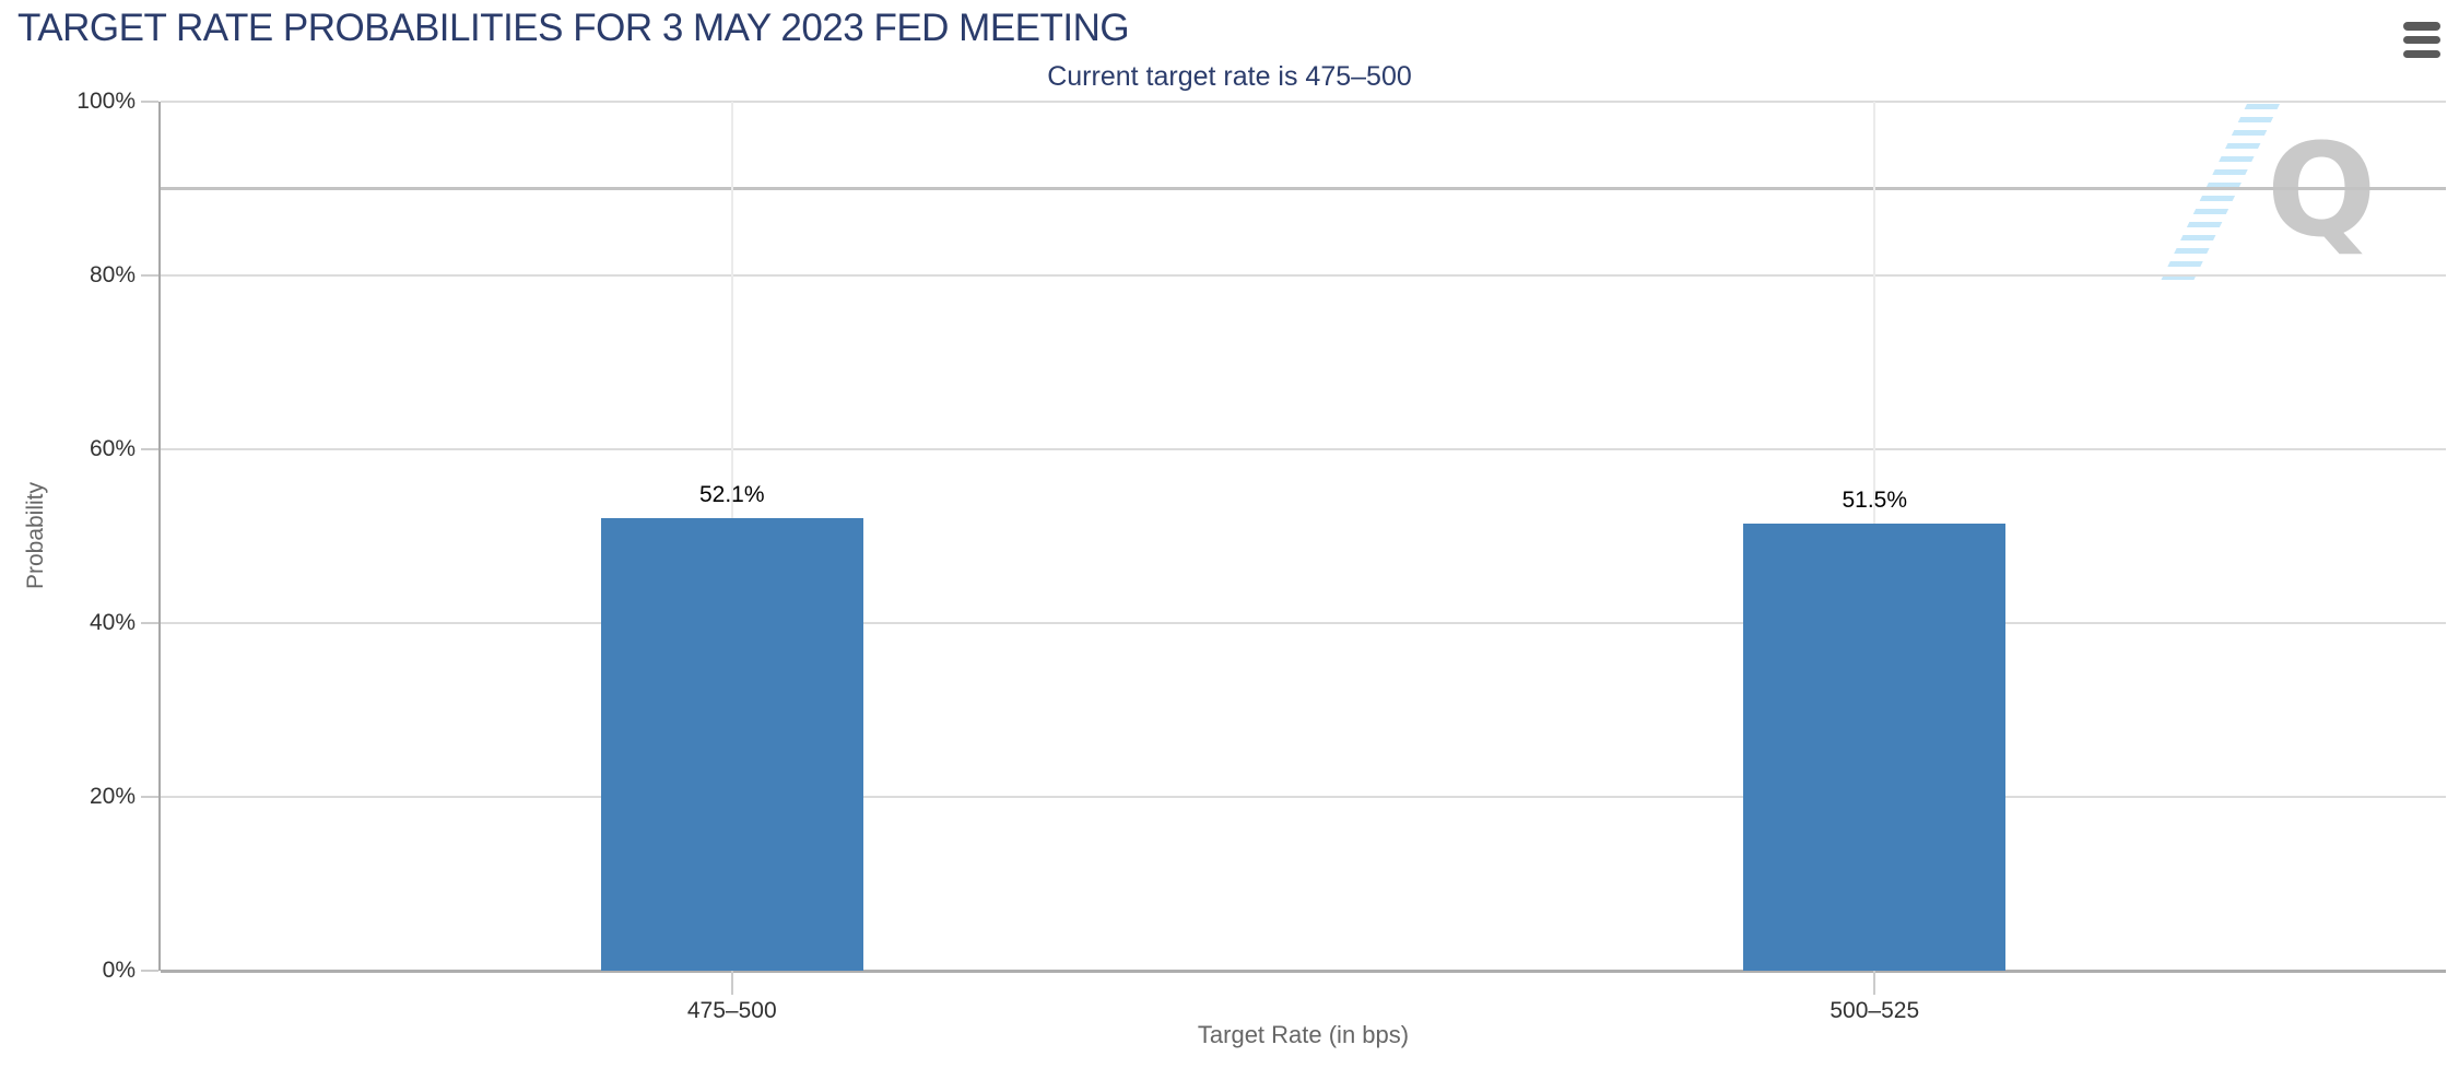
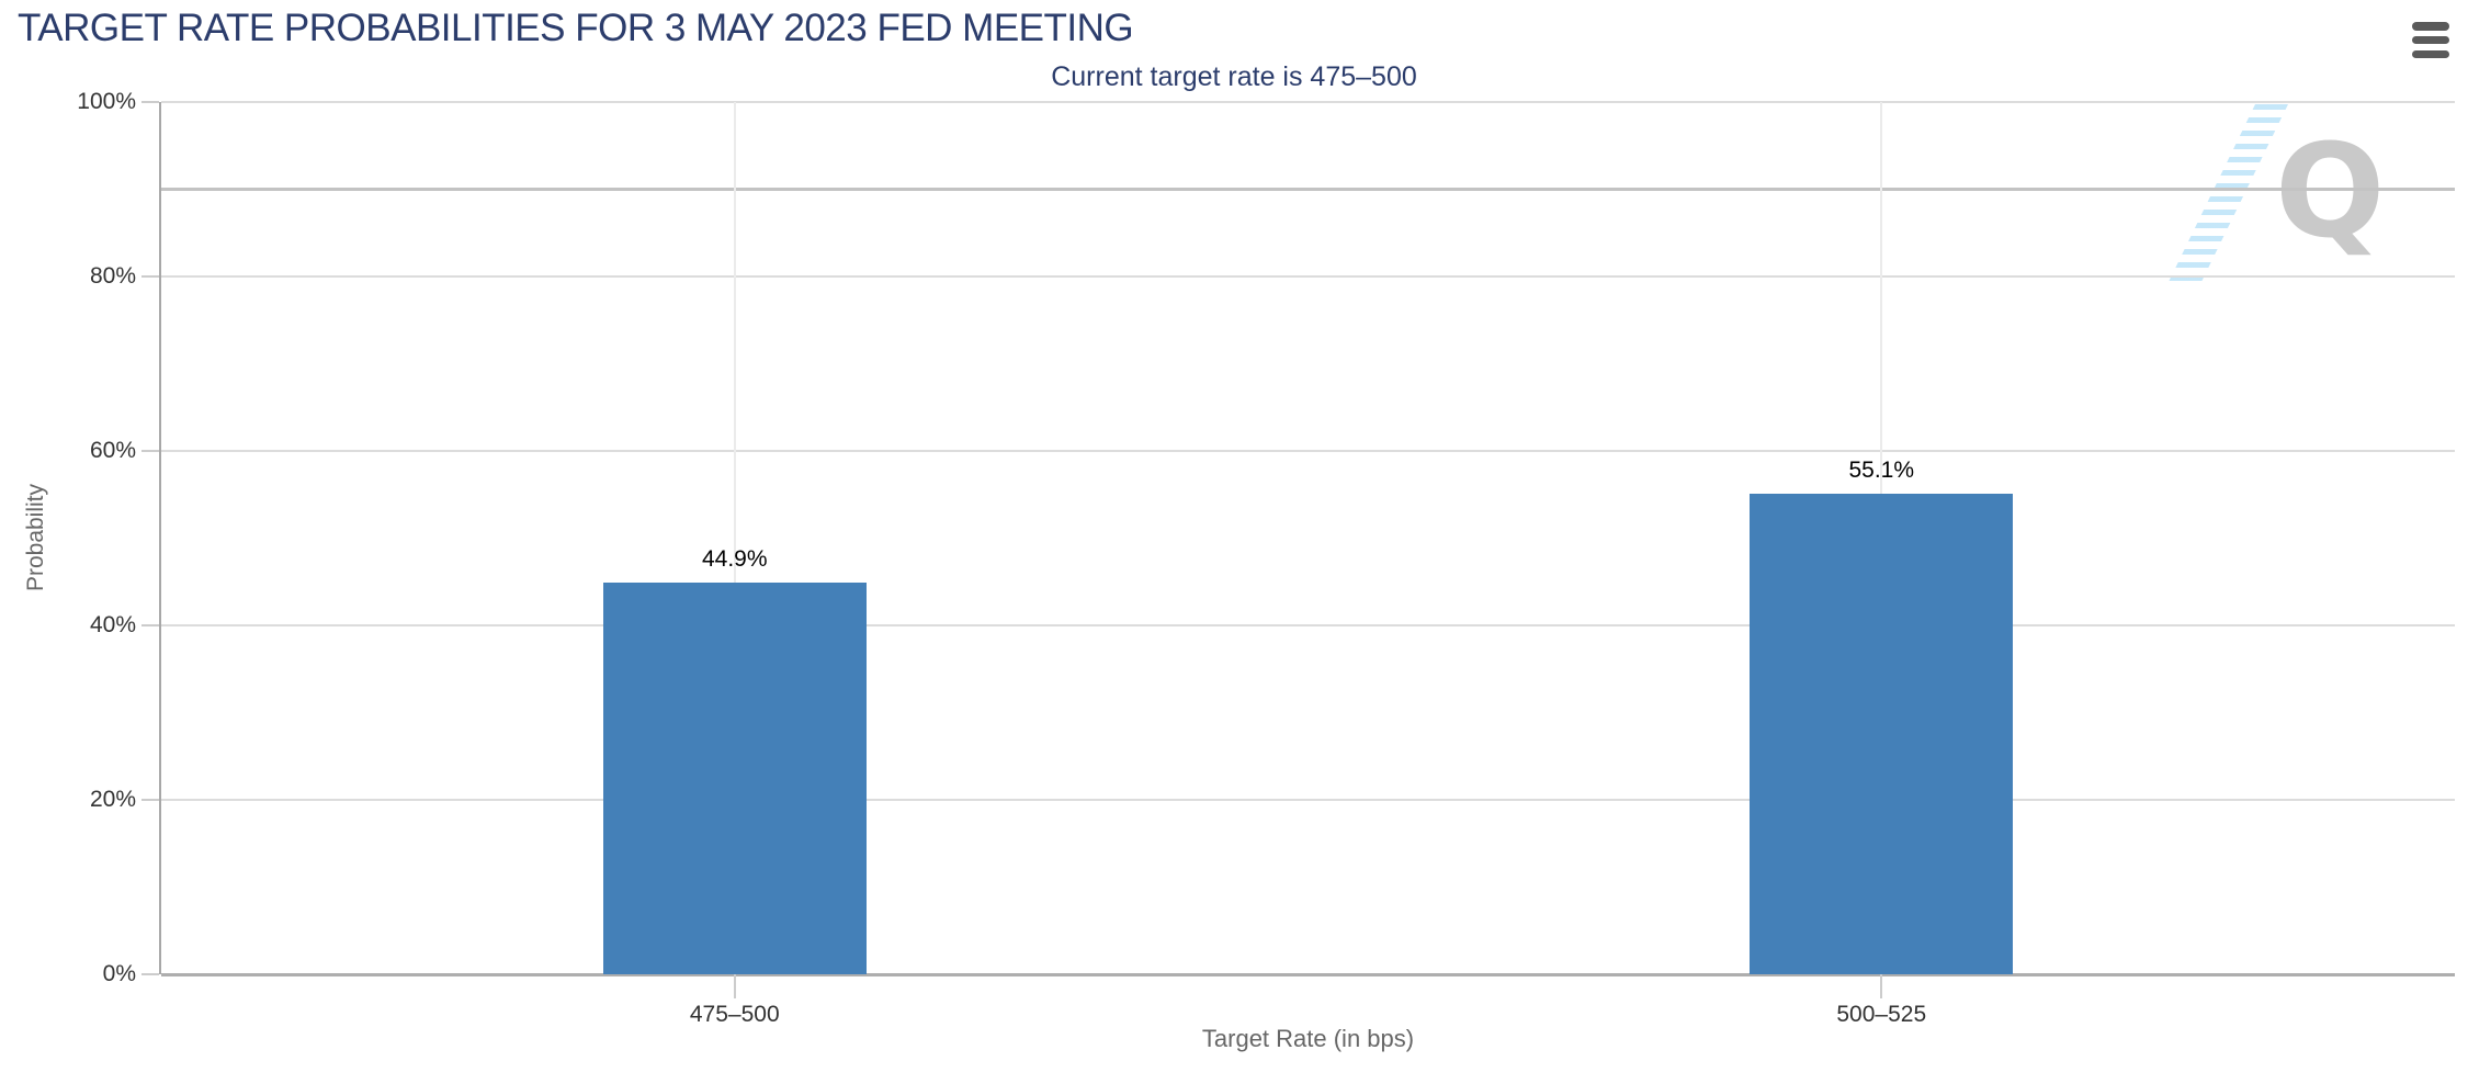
475–500: 52.1% -> 44.9%
500–525: 51.5% -> 55.1%
